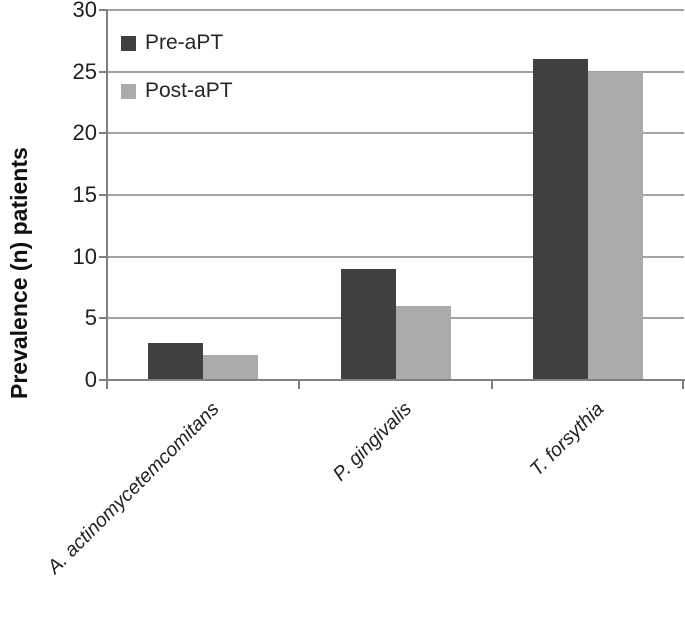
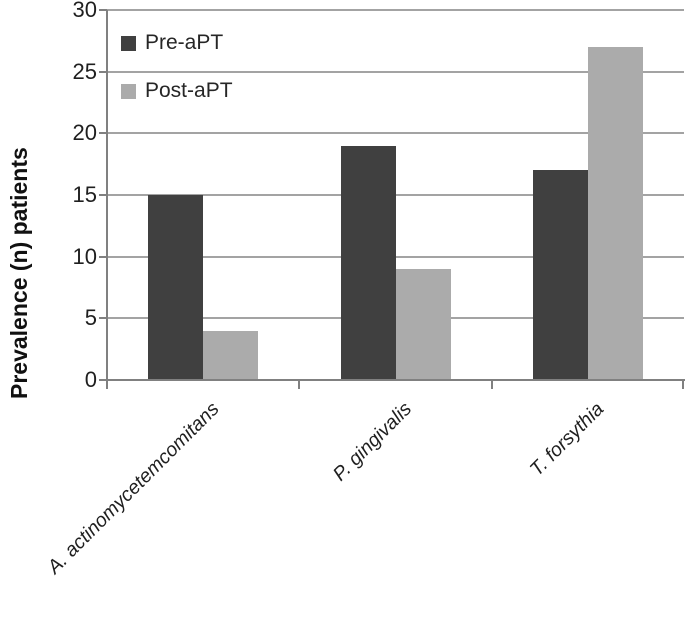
Pre-aPT/A. actinomycetemcomitans: 3 -> 15
Post-aPT/A. actinomycetemcomitans: 2 -> 4
Pre-aPT/P. gingivalis: 9 -> 19
Post-aPT/P. gingivalis: 6 -> 9
Pre-aPT/T. forsythia: 26 -> 17
Post-aPT/T. forsythia: 25 -> 27
